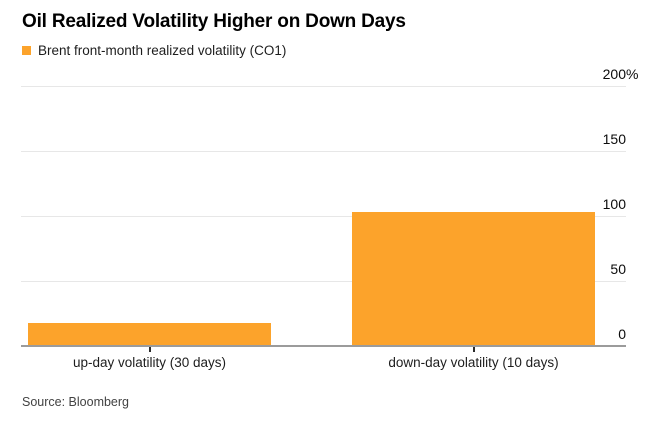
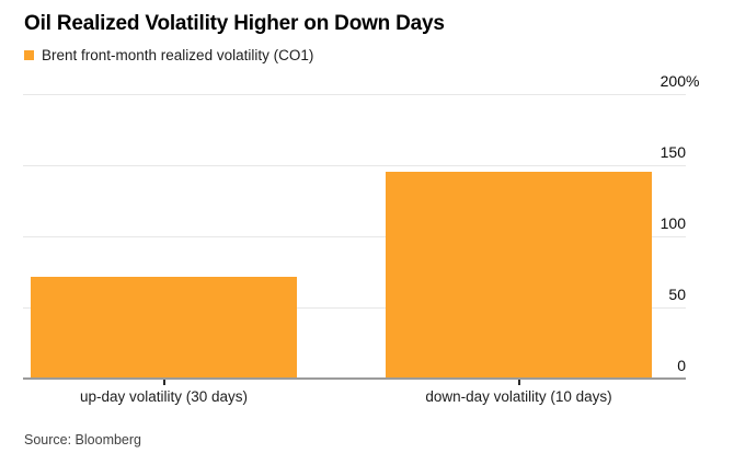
up-day volatility (30 days): 17 -> 71
down-day volatility (10 days): 102 -> 145
